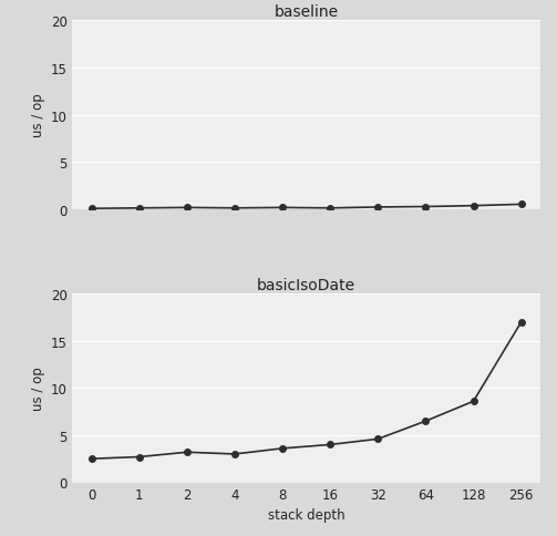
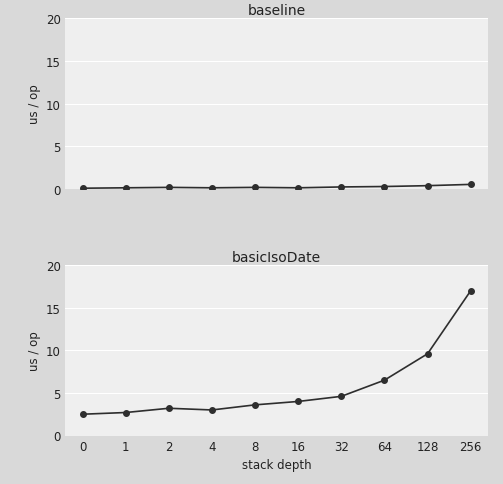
basicIsoDate/128: 8.6 -> 9.6
